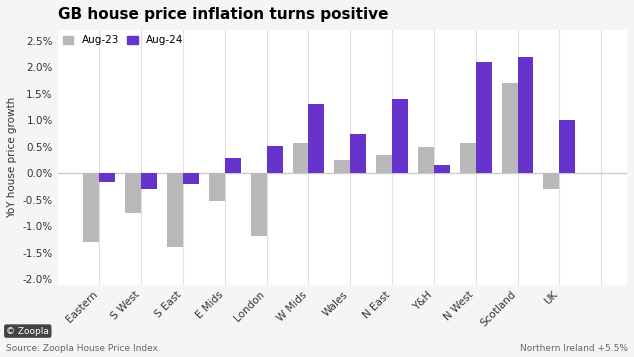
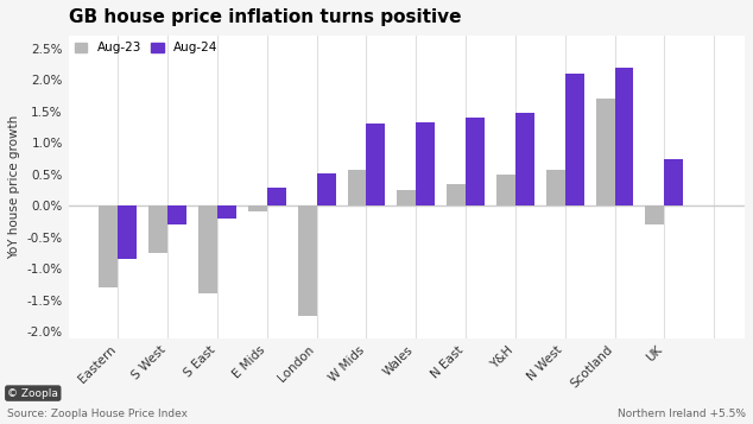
Aug-24/Eastern: -0.16% -> -0.85%
Aug-23/E Mids: -0.52% -> -0.10%
Aug-23/London: -1.18% -> -1.75%
Aug-24/Wales: 0.74% -> 1.32%
Aug-24/Y&H: 0.16% -> 1.47%
Aug-24/UK: 1.00% -> 0.73%
